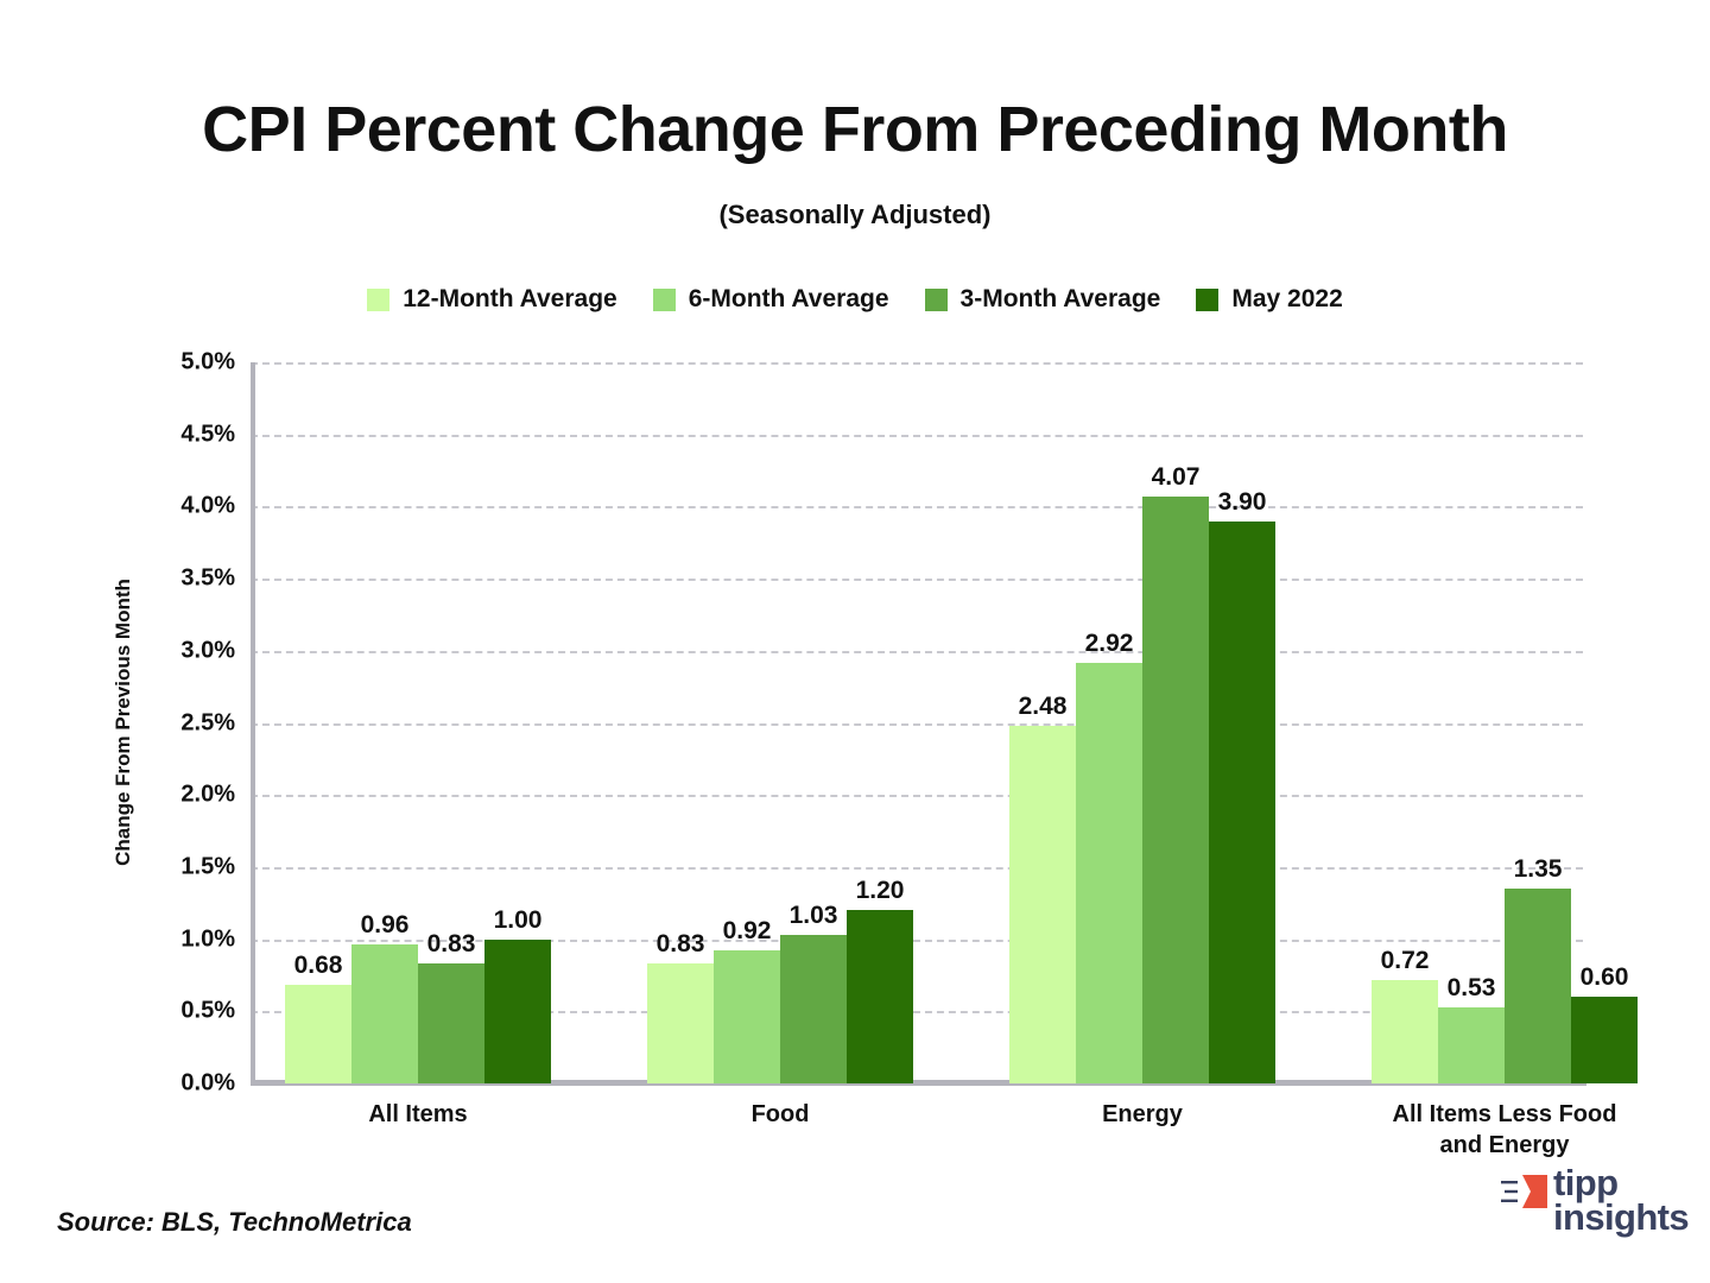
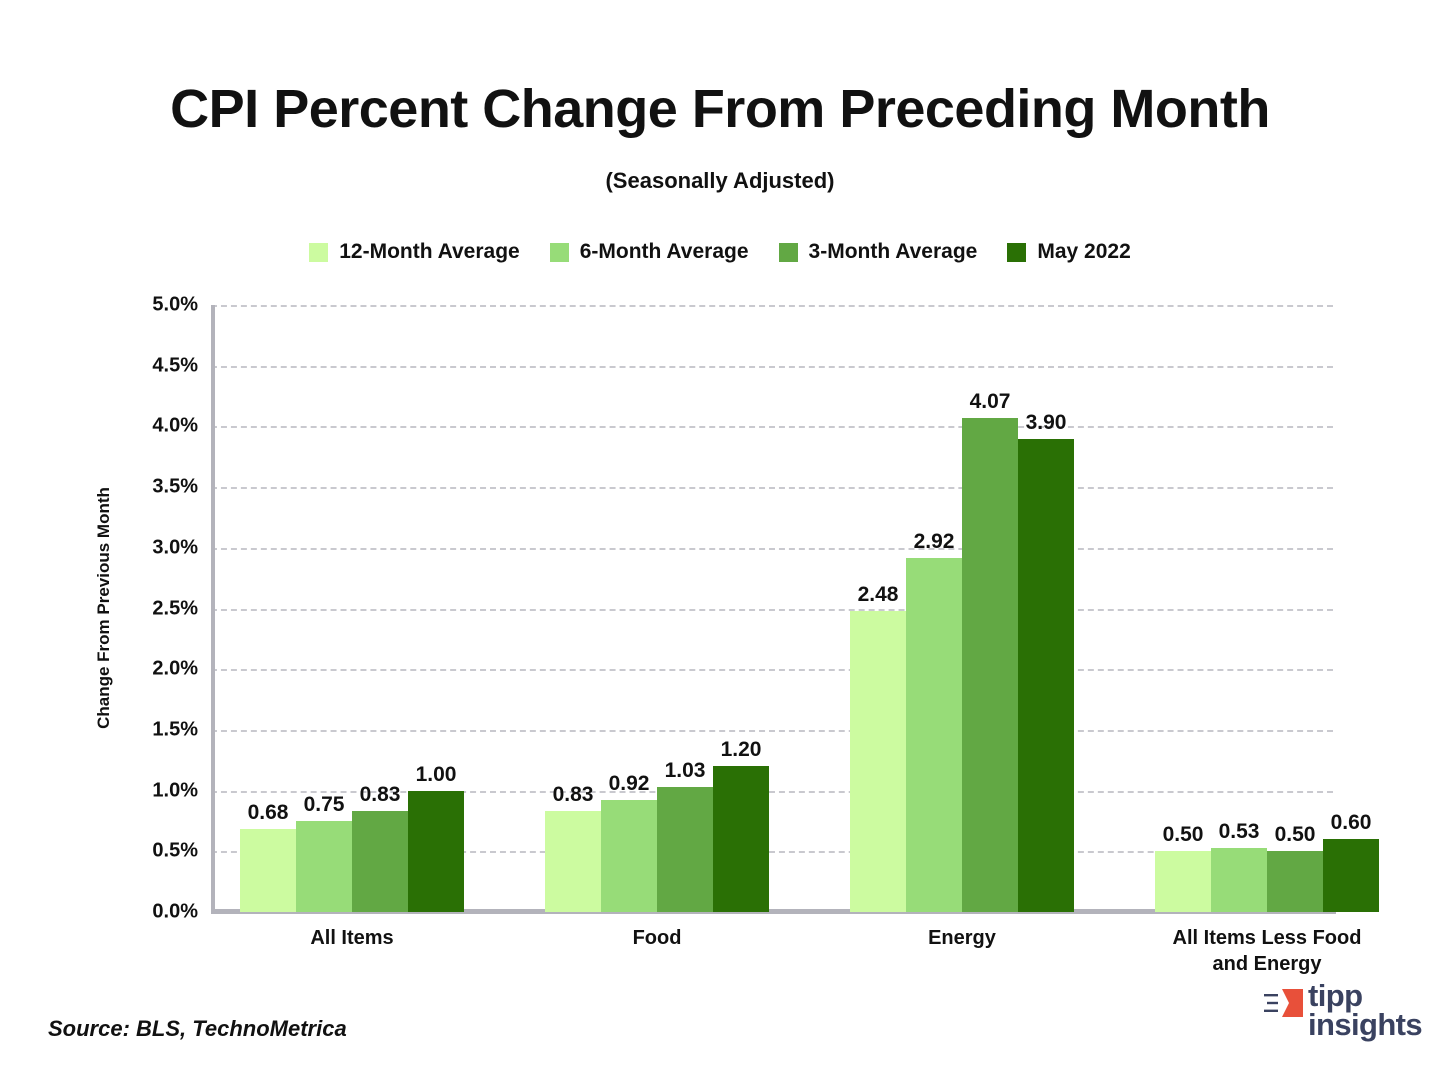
6-Month Average/All Items: 0.96 -> 0.75
12-Month Average/All Items Less Food and Energy: 0.72 -> 0.50
3-Month Average/All Items Less Food and Energy: 1.35 -> 0.50
